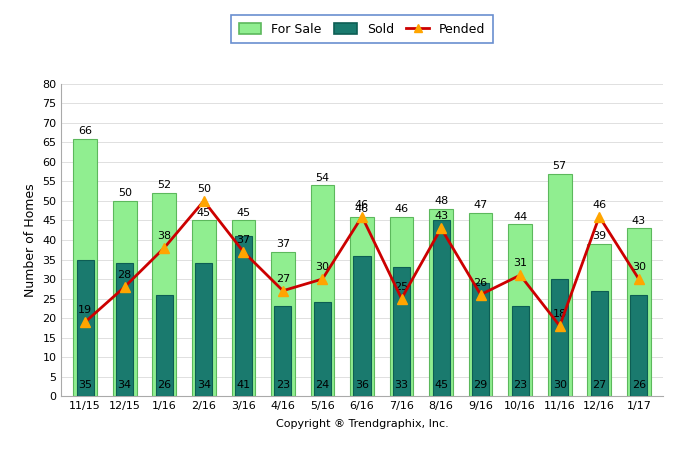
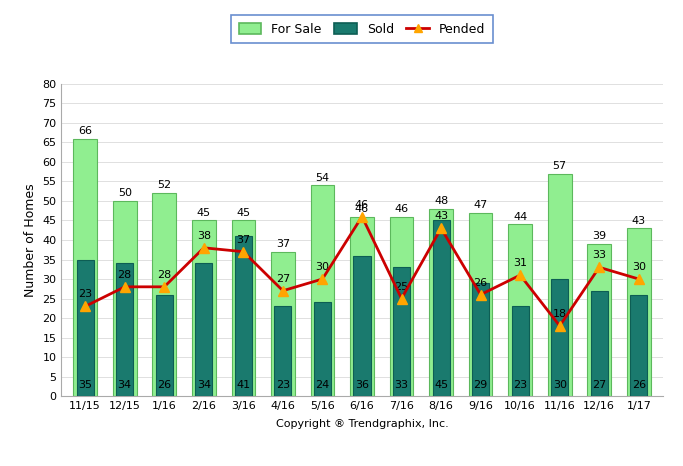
Pended/11/15: 19 -> 23
Pended/1/16: 38 -> 28
Pended/2/16: 50 -> 38
Pended/12/16: 46 -> 33
